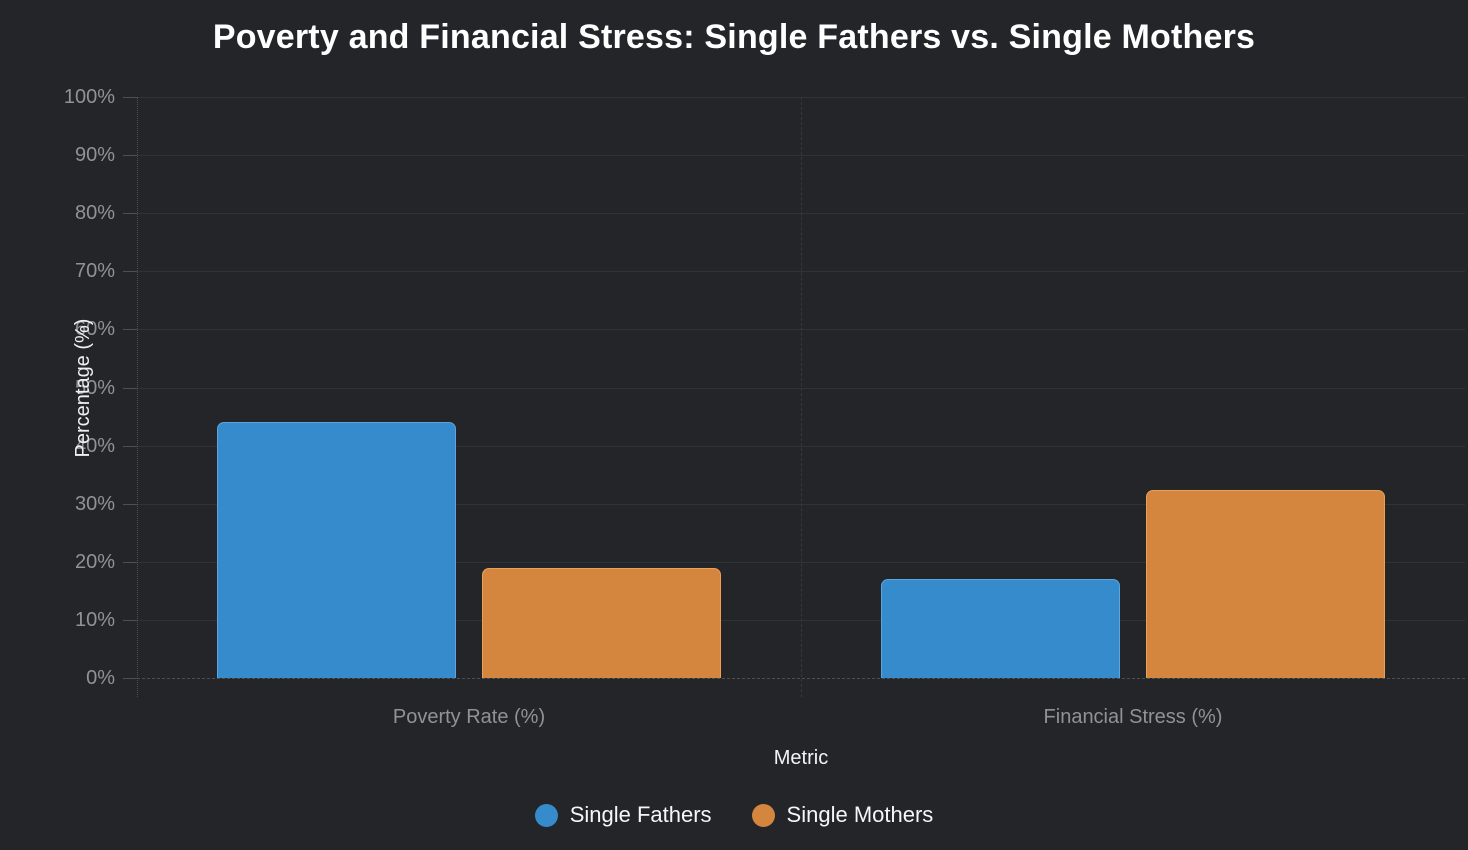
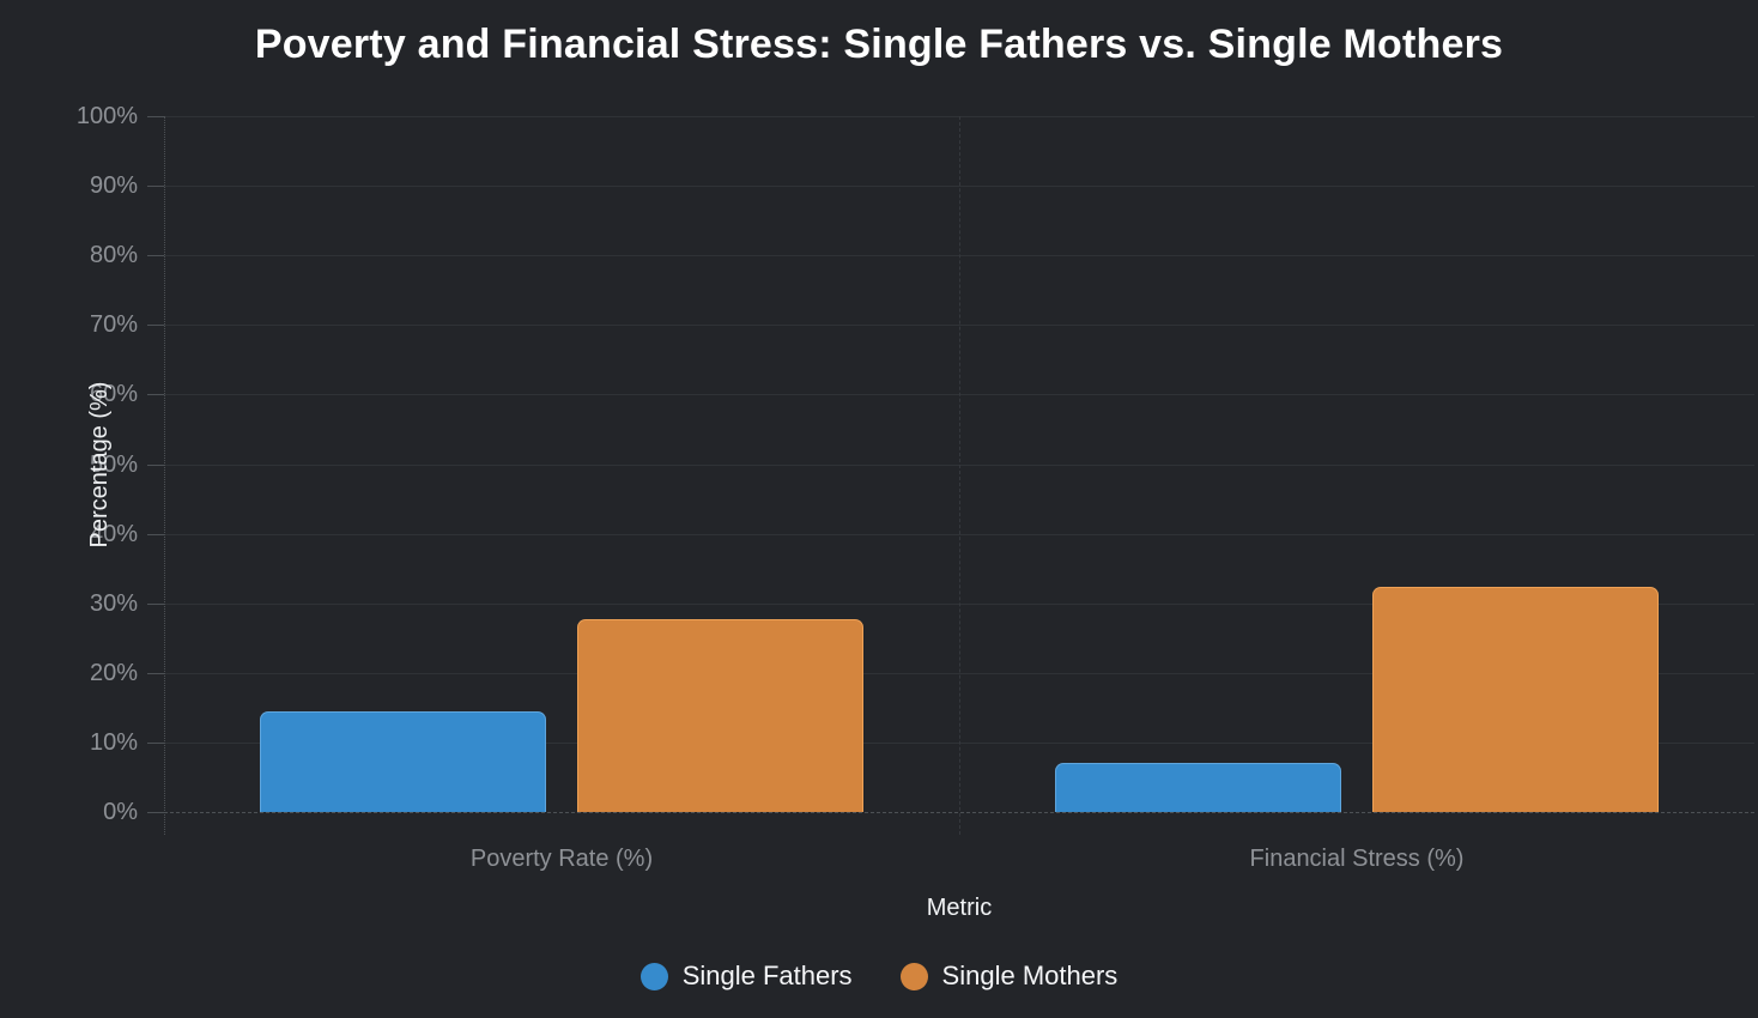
Single Fathers/Poverty Rate (%): 44% -> 14%
Single Mothers/Poverty Rate (%): 19% -> 28%
Single Fathers/Financial Stress (%): 17% -> 7%
